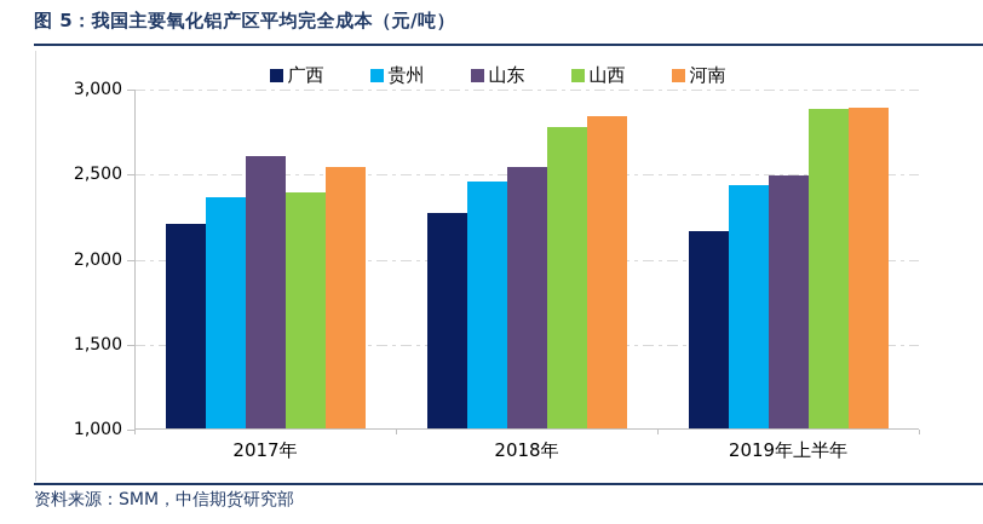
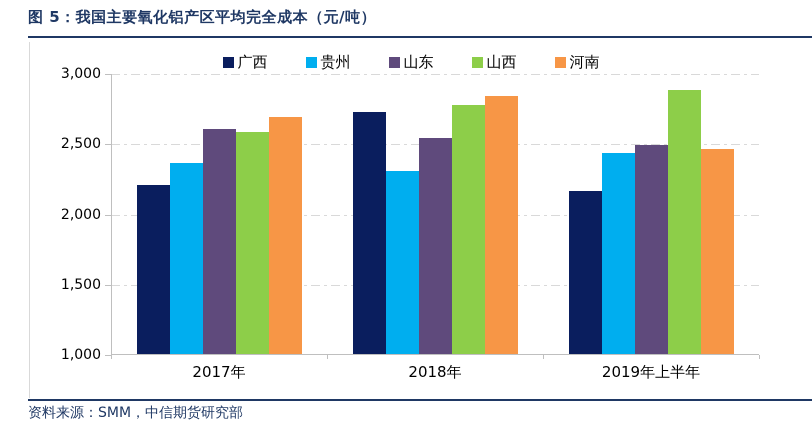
山西/2017年: 2390 -> 2580
河南/2017年: 2540 -> 2690
广西/2018年: 2270 -> 2720
贵州/2018年: 2450 -> 2300
河南/2019年上半年: 2890 -> 2460
